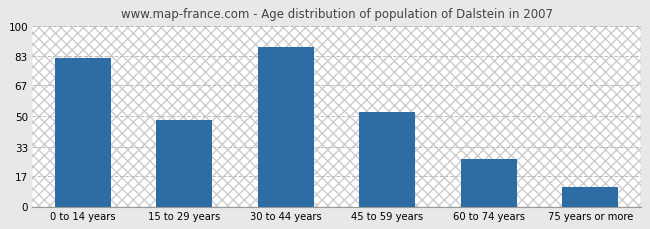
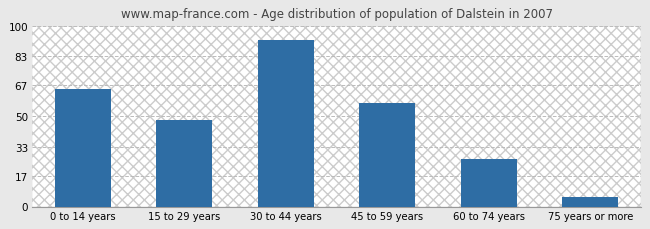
0 to 14 years: 82 -> 65
30 to 44 years: 88 -> 92
45 to 59 years: 52 -> 57
75 years or more: 11 -> 5
